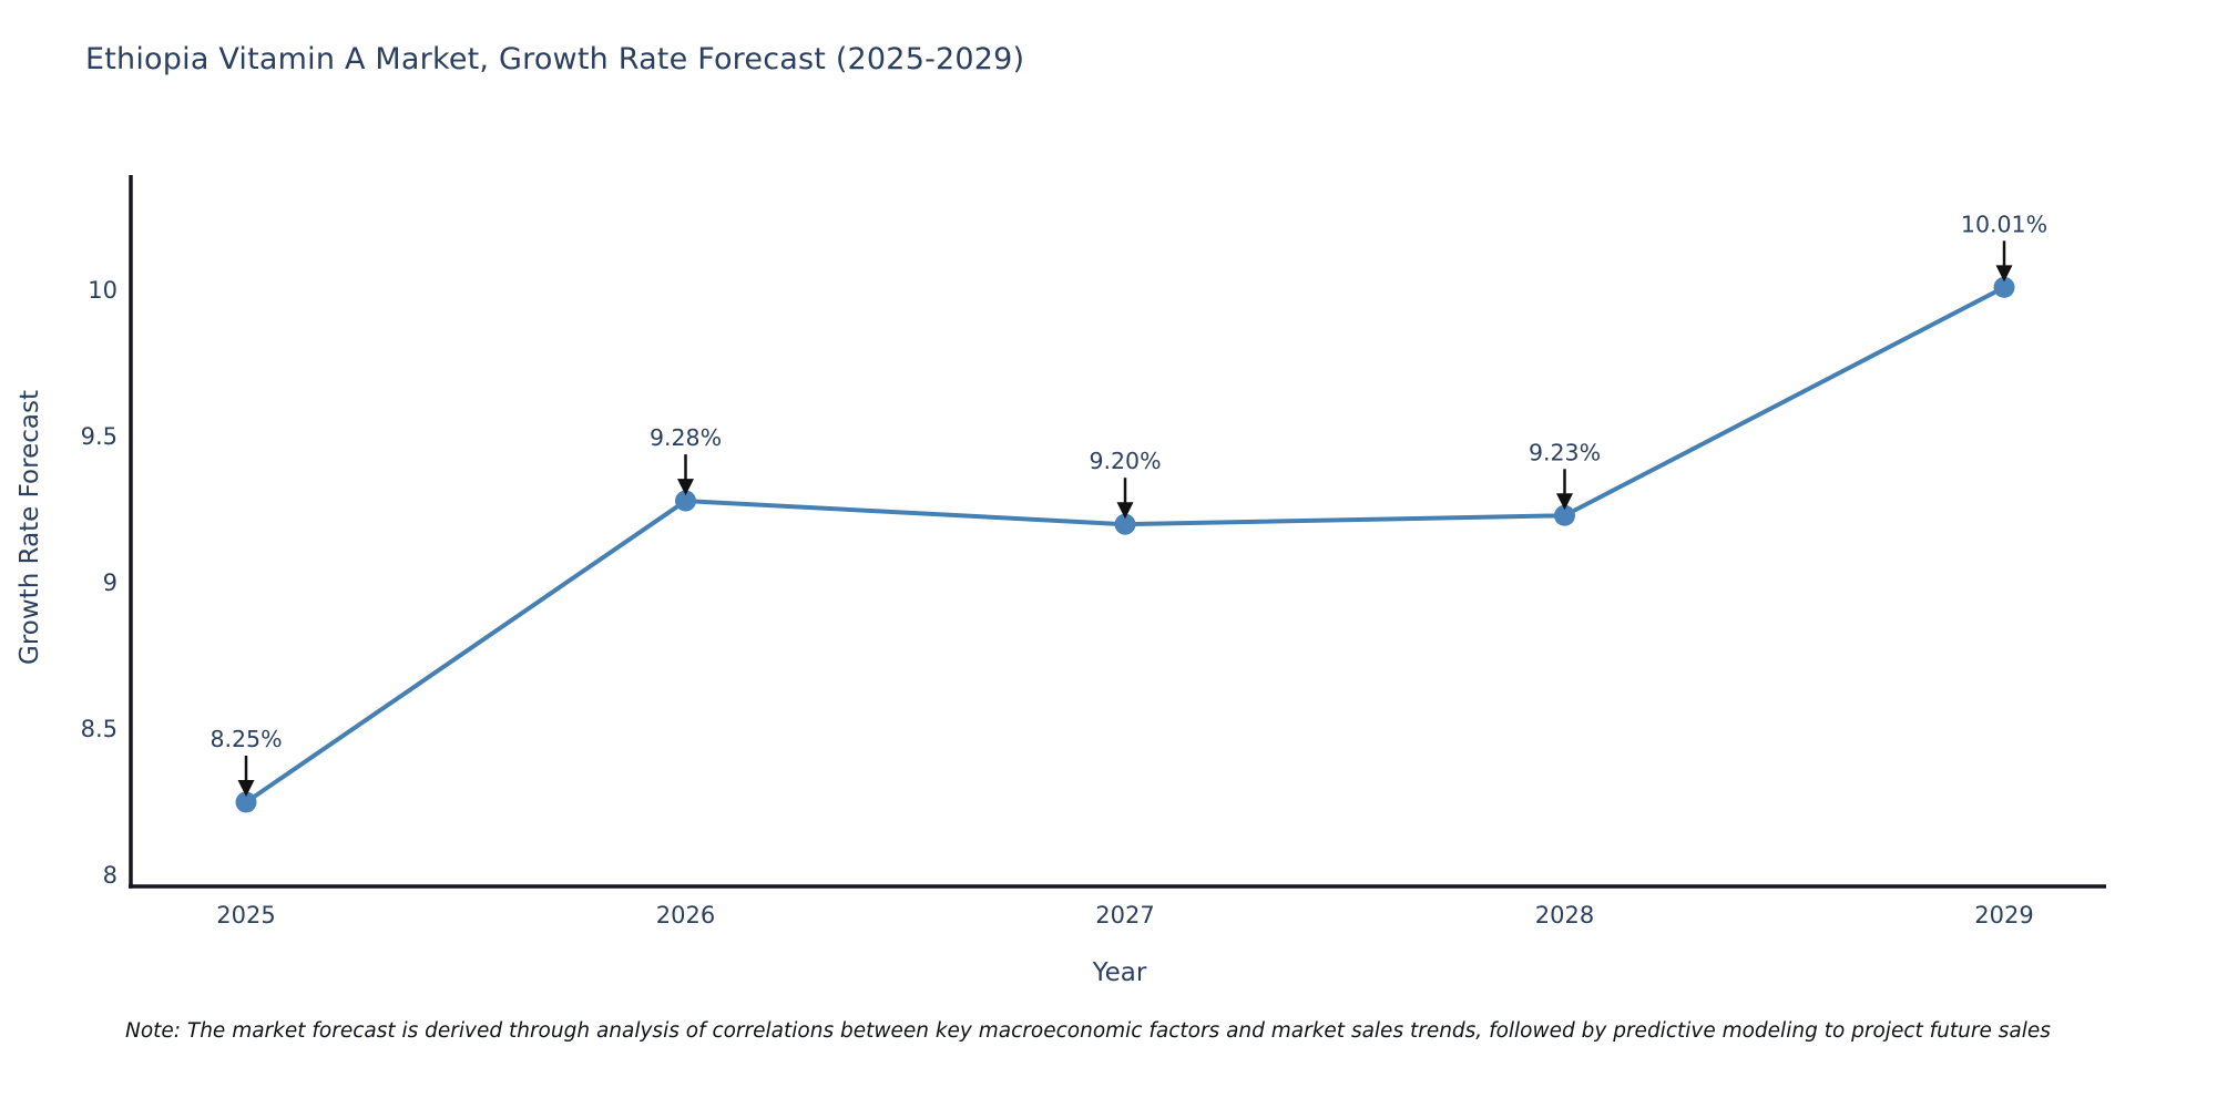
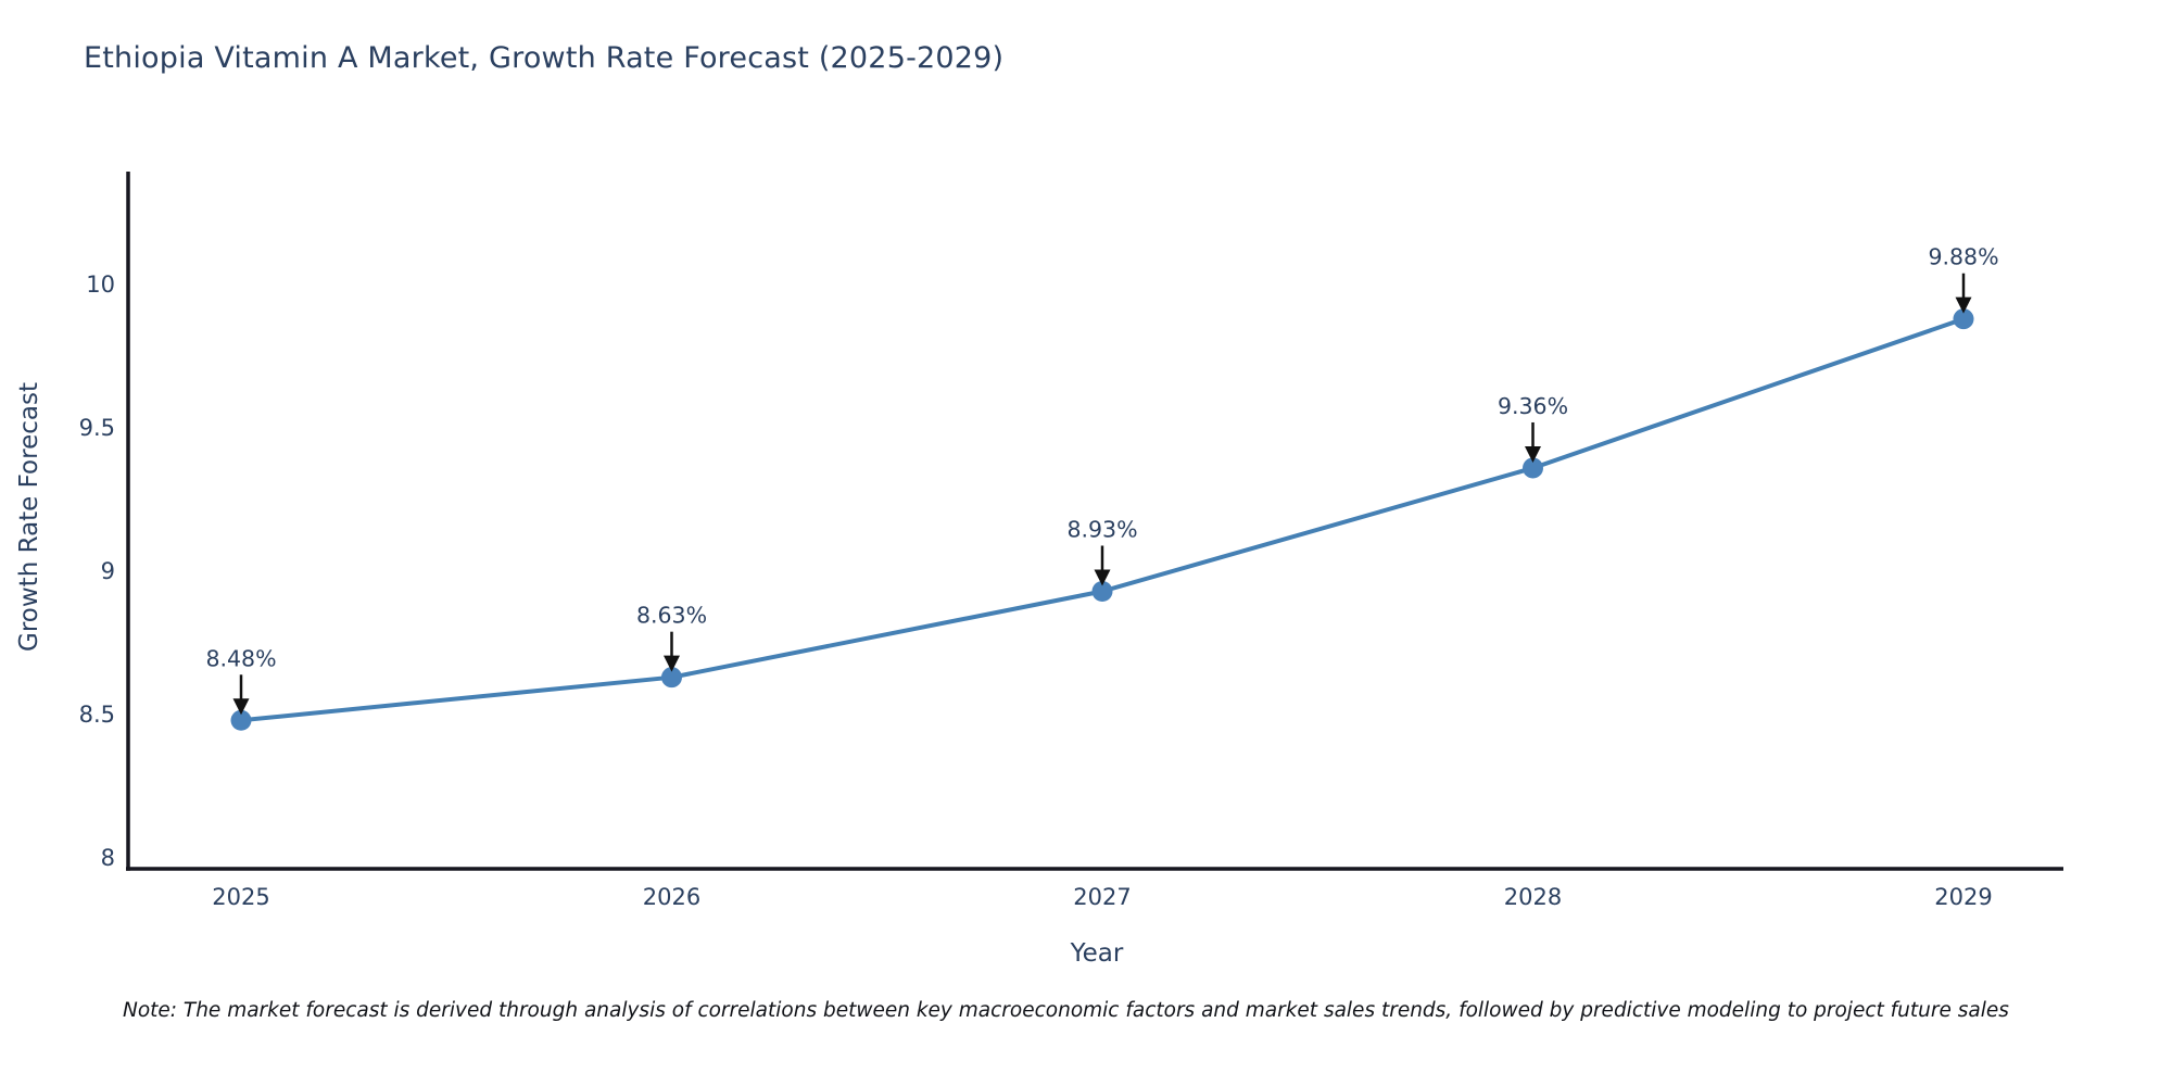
2025: 8.25% -> 8.48%
2026: 9.28% -> 8.63%
2027: 9.20% -> 8.93%
2028: 9.23% -> 9.36%
2029: 10.01% -> 9.88%
